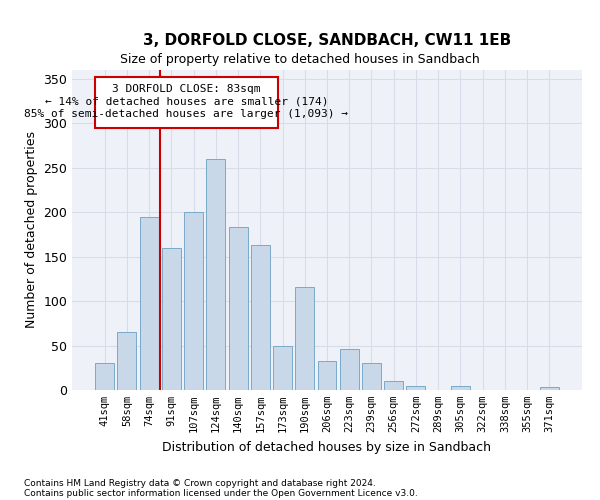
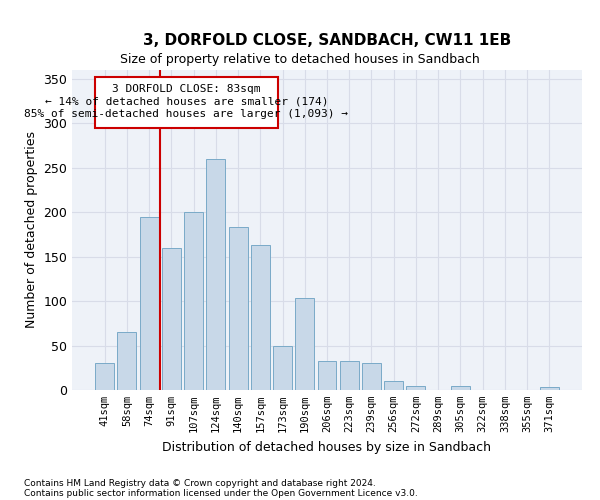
190sqm: 116 -> 103
223sqm: 46 -> 33
